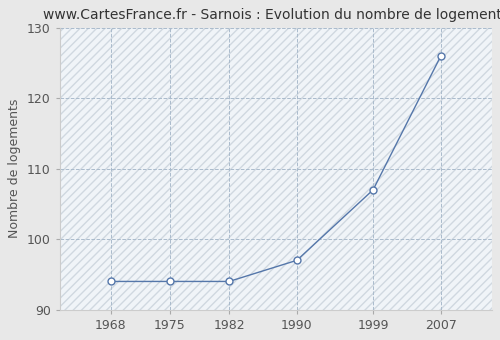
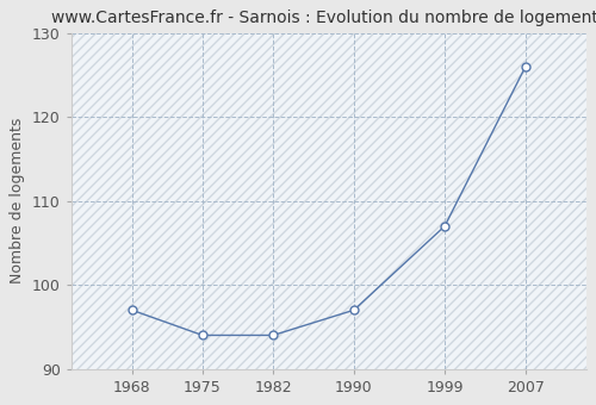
1968: 94 -> 97
